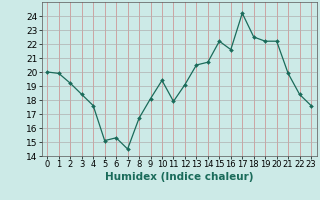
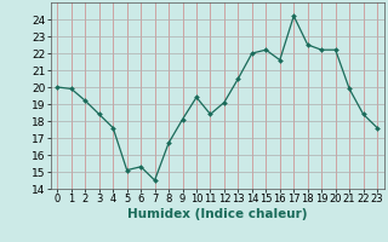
11: 17.9 -> 18.4
14: 20.7 -> 22.0
